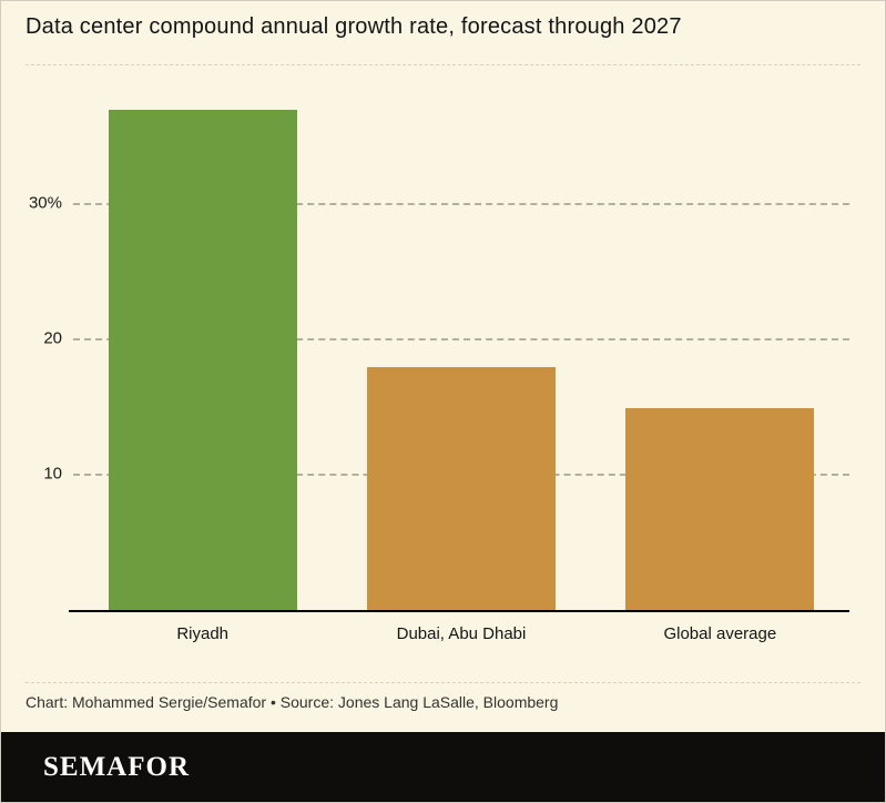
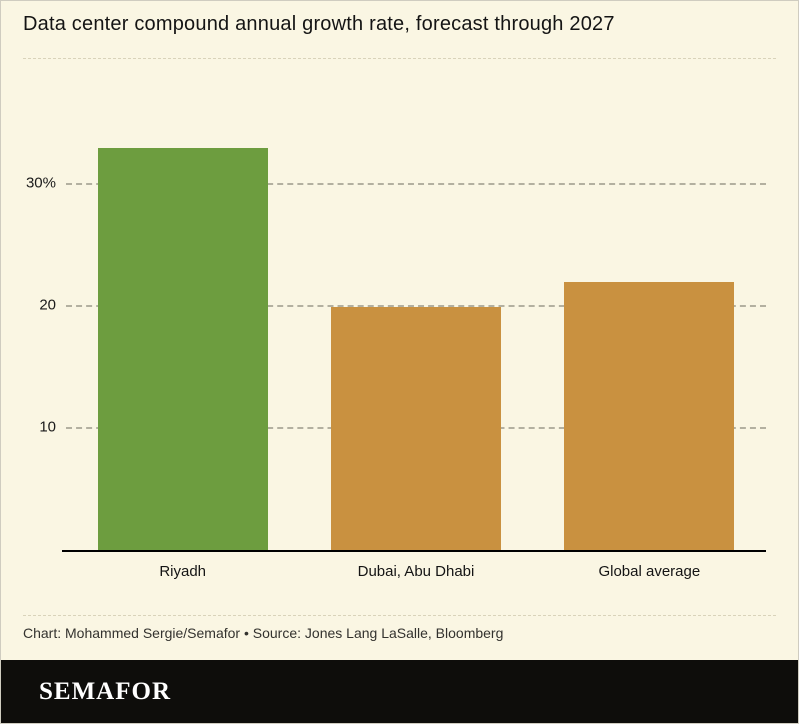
Riyadh: 37% -> 33%
Dubai, Abu Dhabi: 18% -> 20%
Global average: 15% -> 22%
